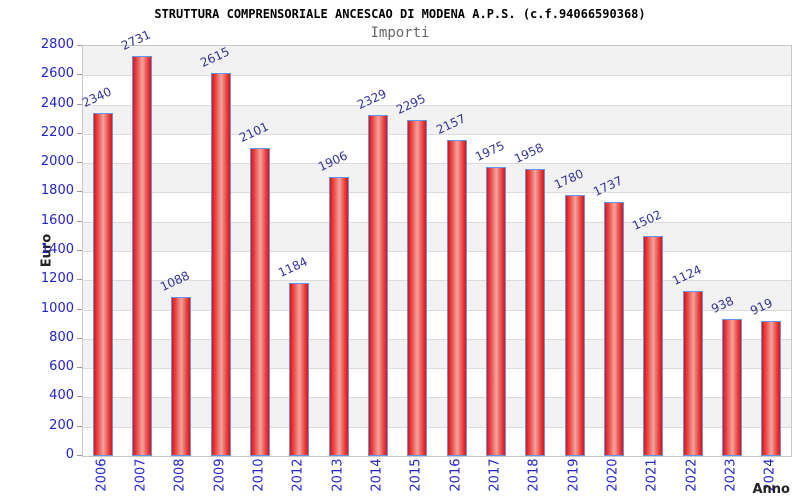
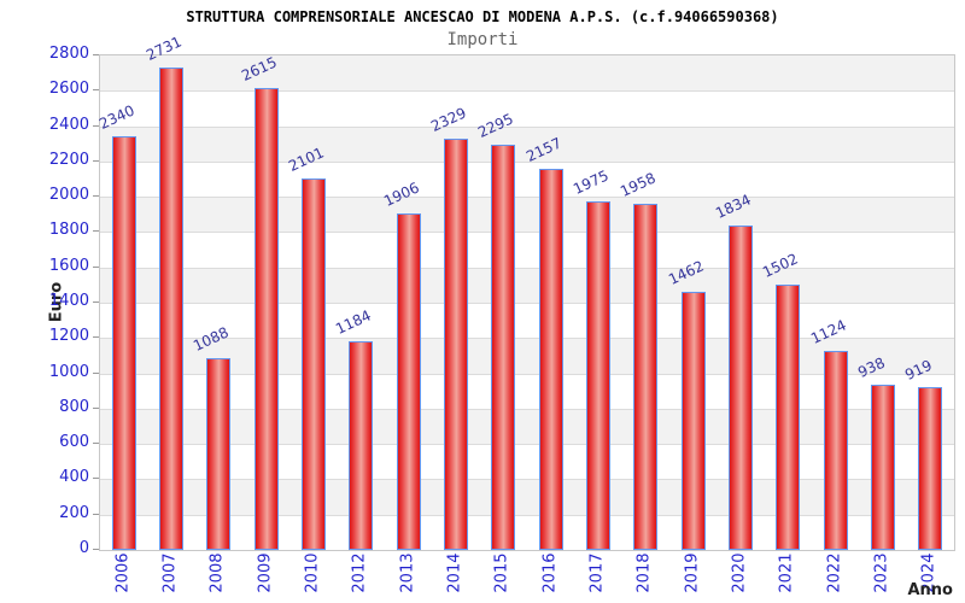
2019: 1780 -> 1462
2020: 1737 -> 1834
